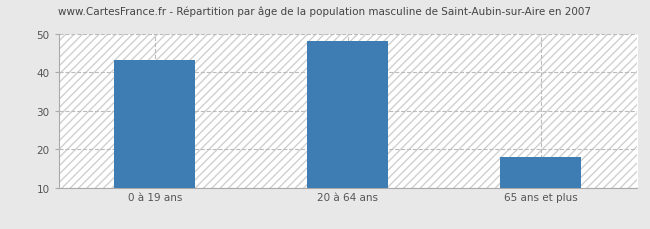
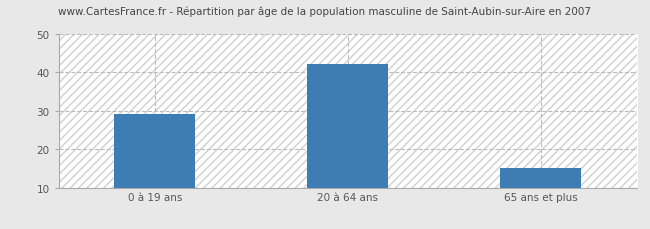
0 à 19 ans: 43 -> 29
20 à 64 ans: 48 -> 42
65 ans et plus: 18 -> 15
